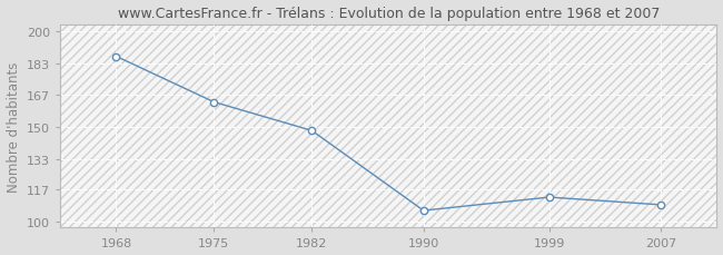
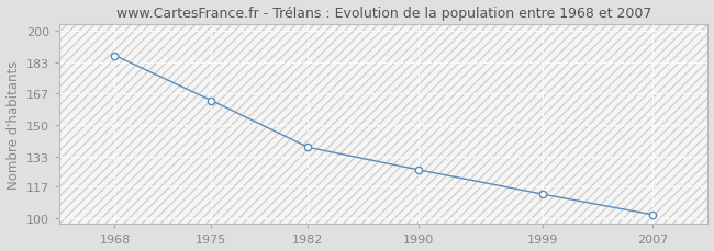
1982: 148 -> 138
1990: 106 -> 126
2007: 109 -> 102
